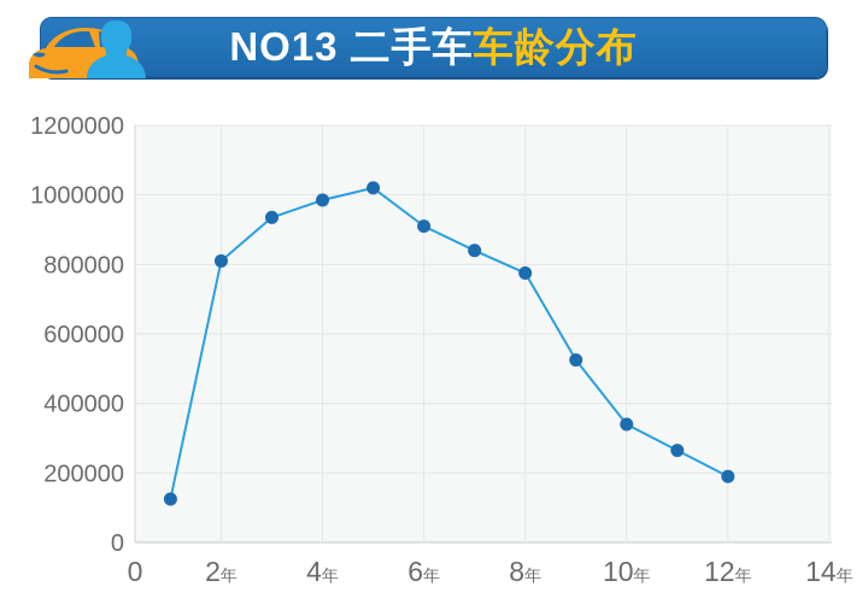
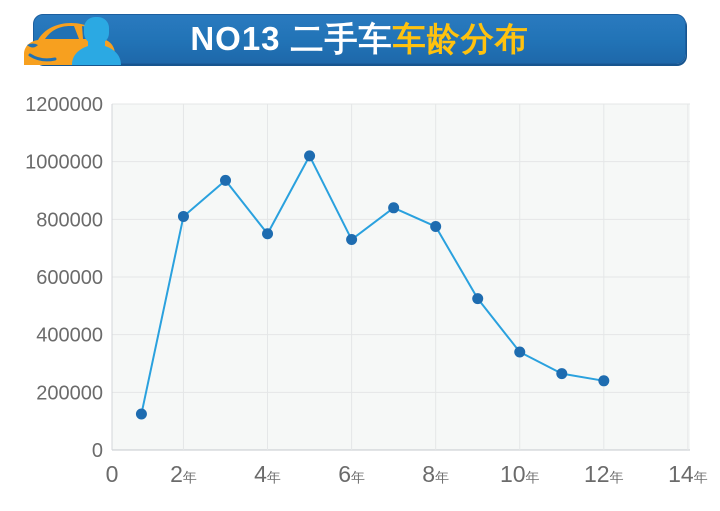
4: 980000 -> 750000
6: 910000 -> 730000
12: 190000 -> 240000
